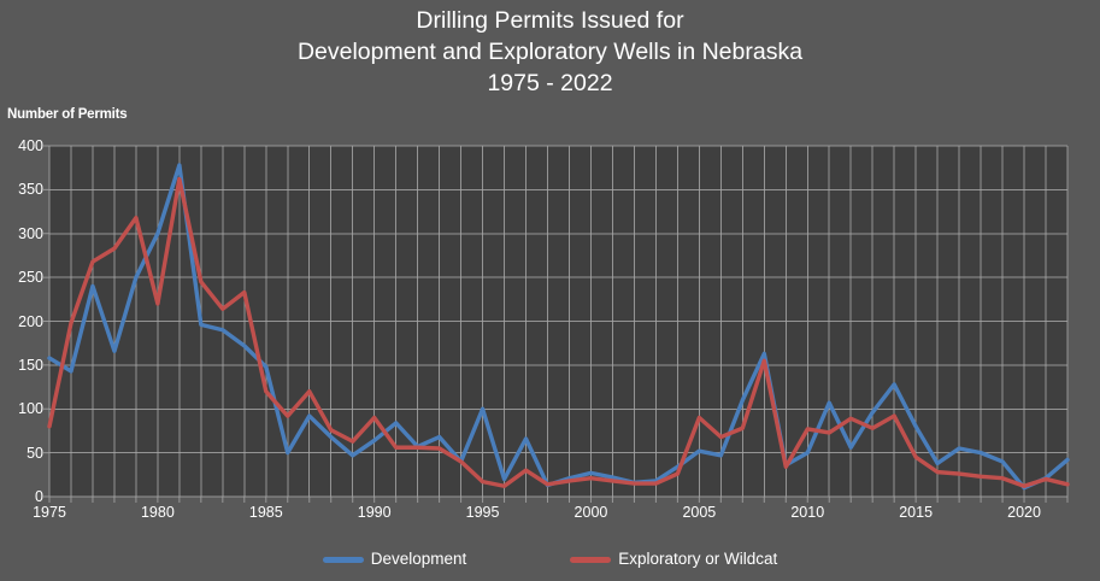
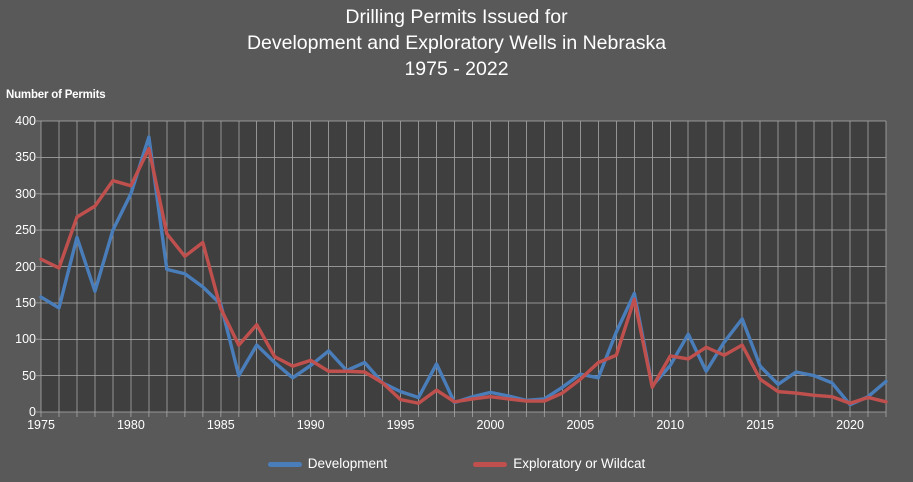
Exploratory or Wildcat/1975: 80 -> 210
Exploratory or Wildcat/1980: 220 -> 310
Exploratory or Wildcat/1985: 120 -> 140
Exploratory or Wildcat/1990: 90 -> 70
Development/1995: 100 -> 30
Exploratory or Wildcat/2005: 90 -> 40
Development/2010: 50 -> 60
Development/2015: 80 -> 60
